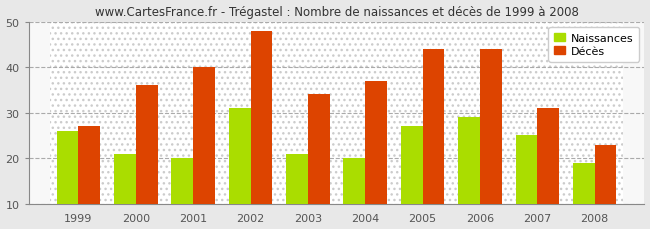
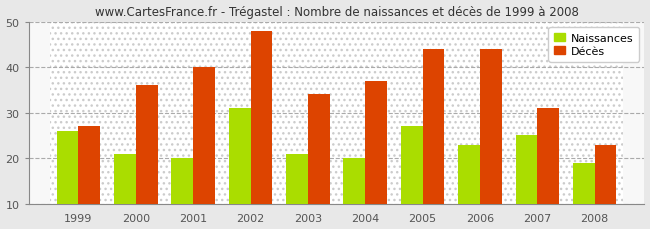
Naissances/2006: 29 -> 23
